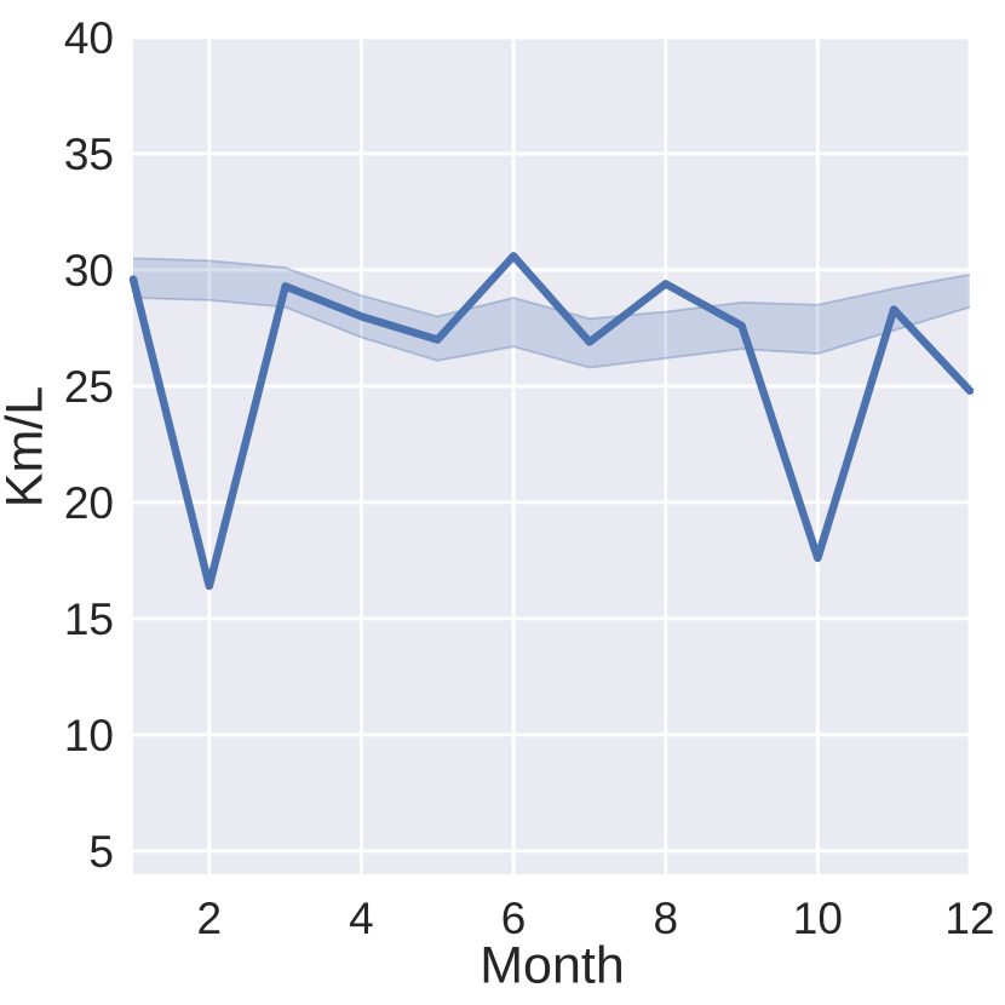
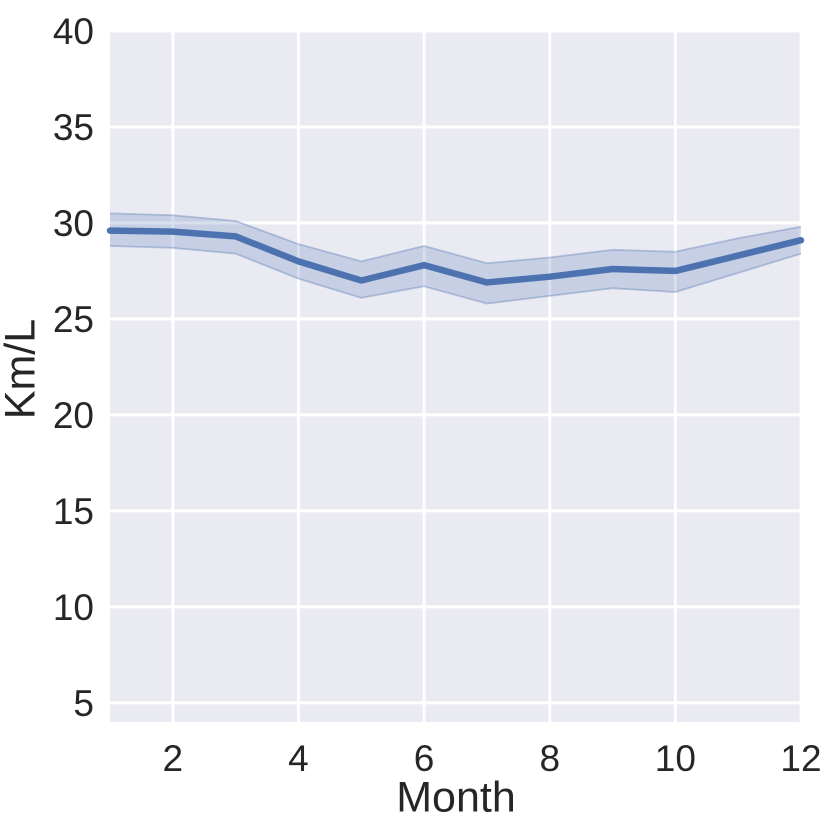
2: 16.4 -> 29.6
6: 30.6 -> 27.8
8: 29.4 -> 27.2
10: 17.6 -> 27.5
12: 24.8 -> 29.1
